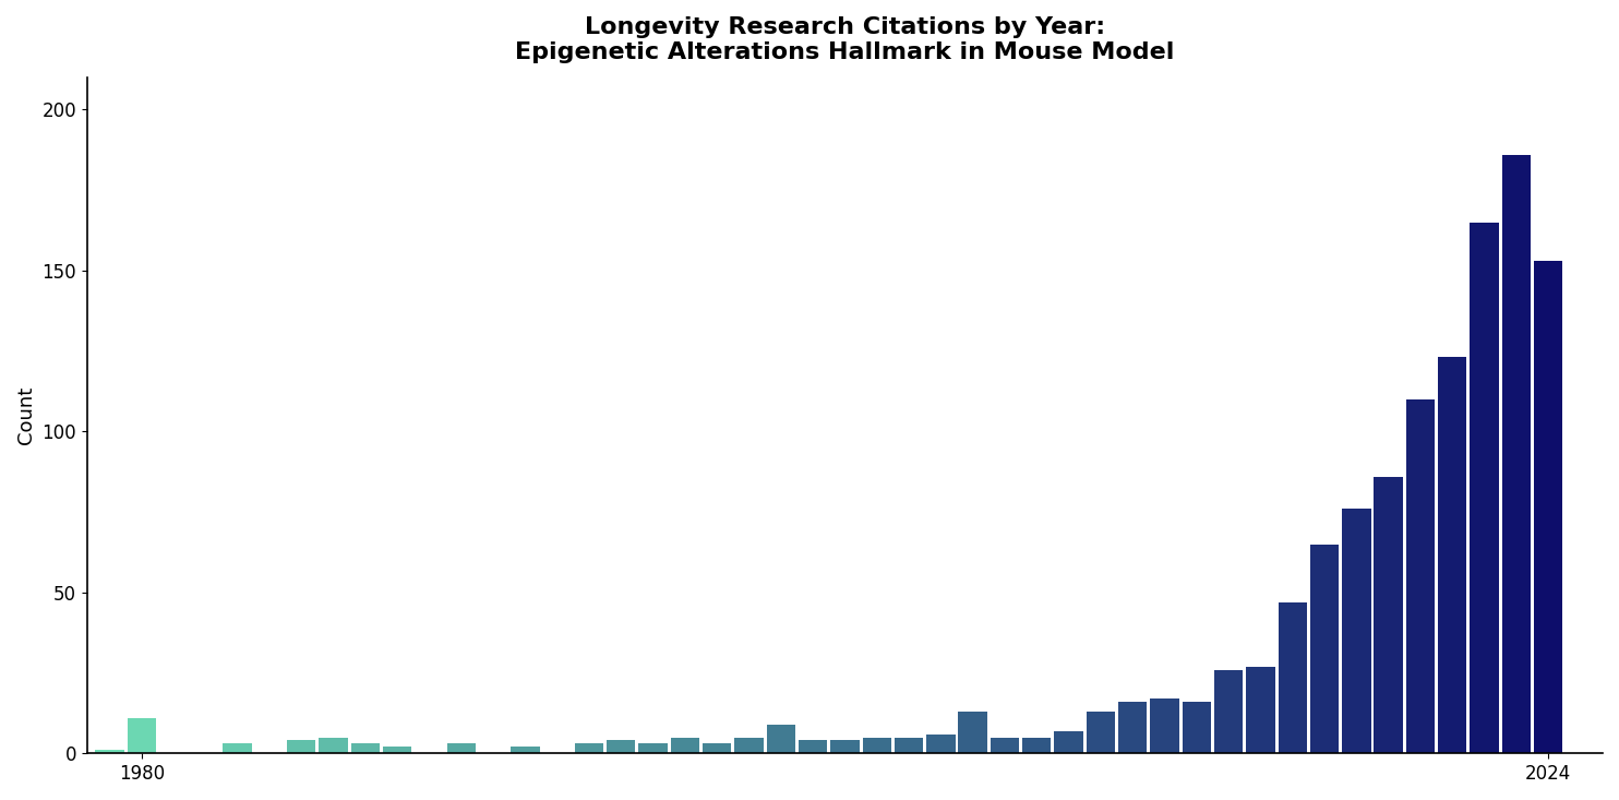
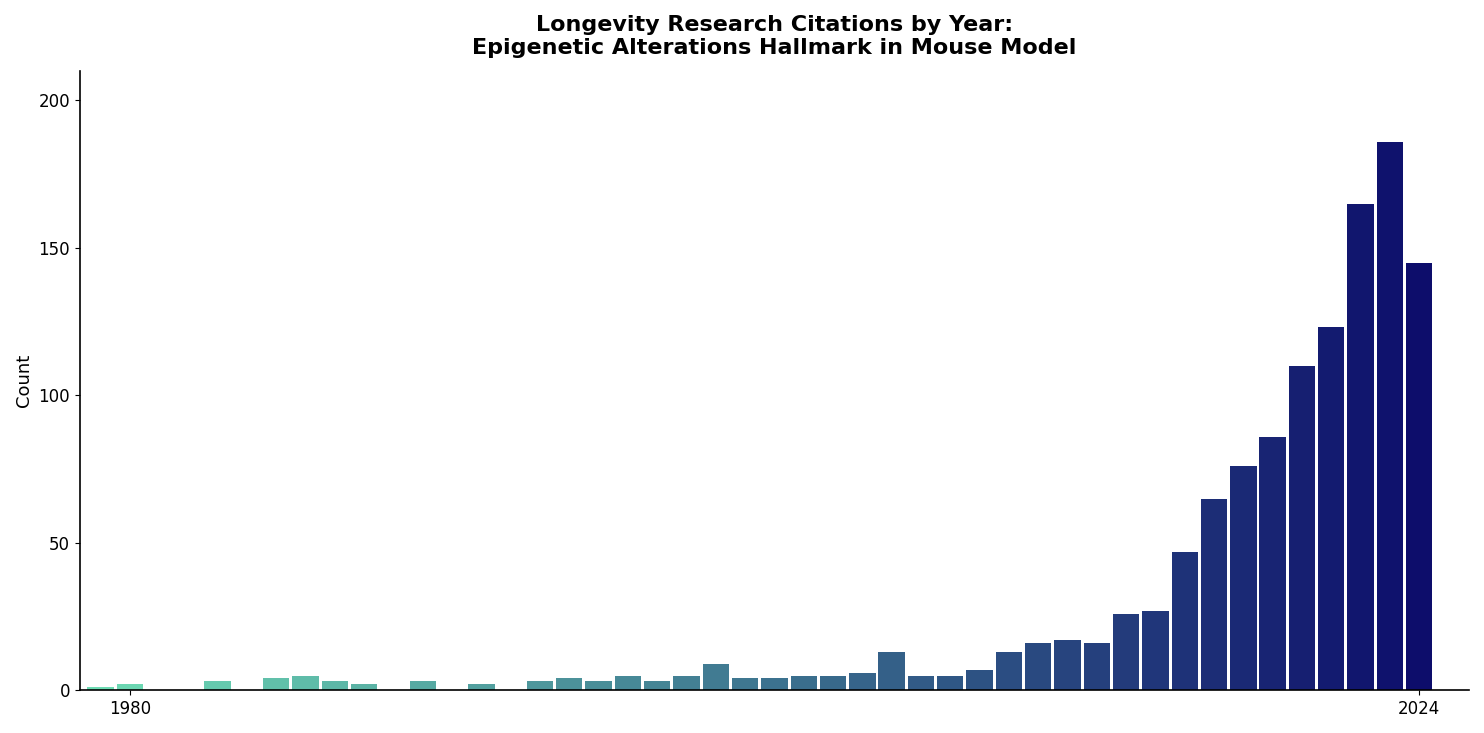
1980: 11 -> 2
2024: 153 -> 145
